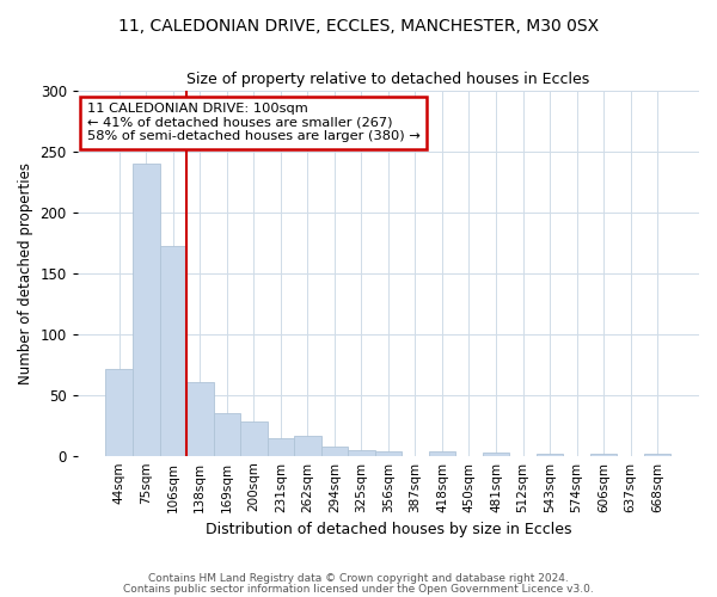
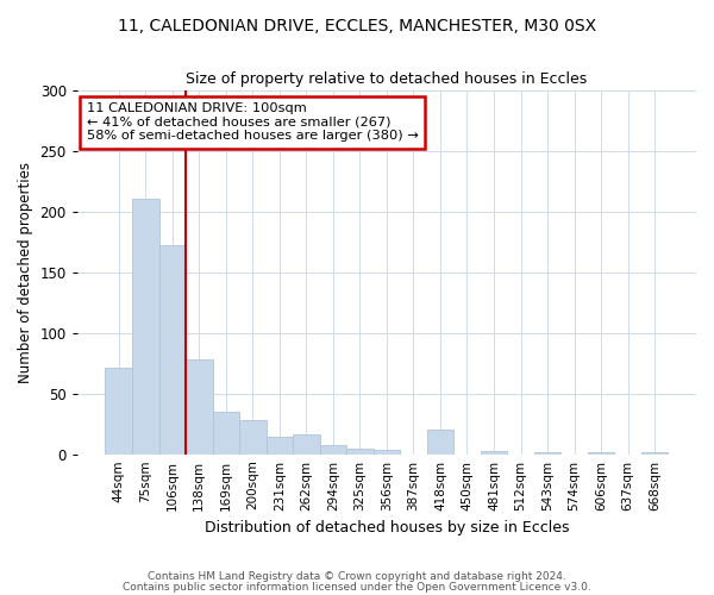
75sqm: 240 -> 210
138sqm: 60 -> 78
418sqm: 4 -> 20
